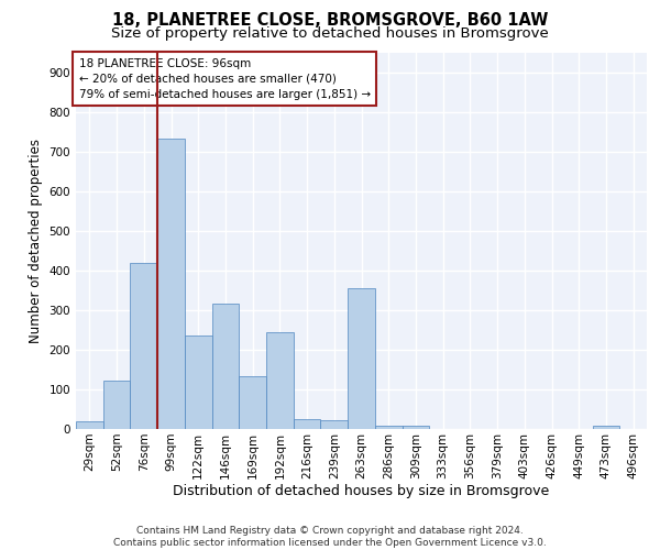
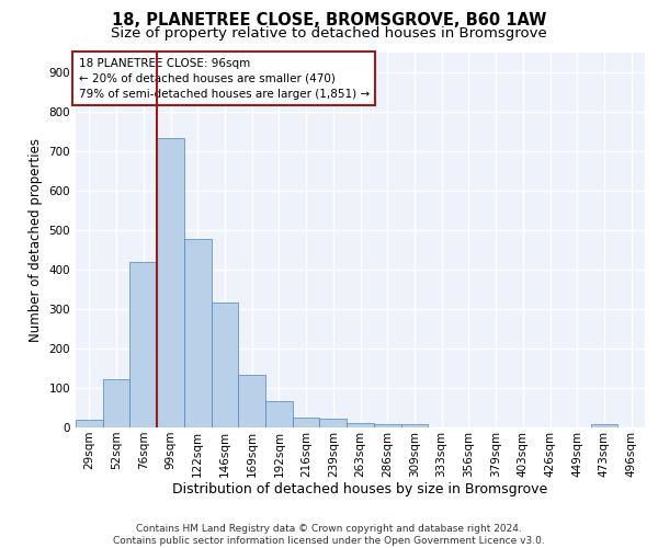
122sqm: 235 -> 478
192sqm: 245 -> 66
263sqm: 355 -> 10
